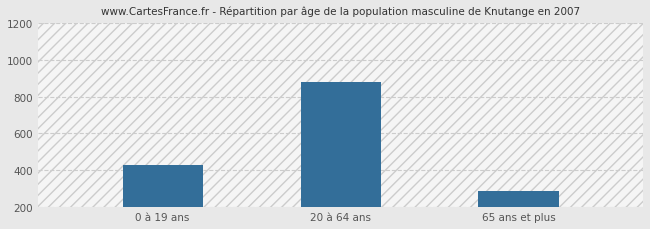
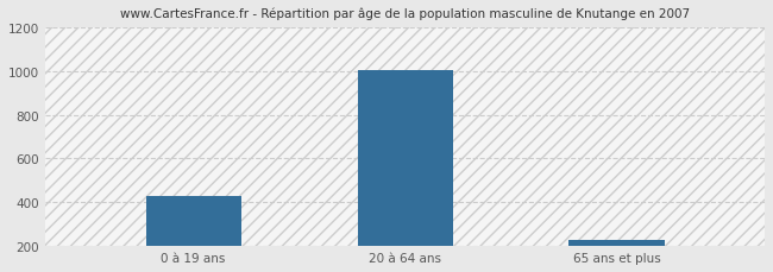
20 à 64 ans: 880 -> 1000
65 ans et plus: 290 -> 230
